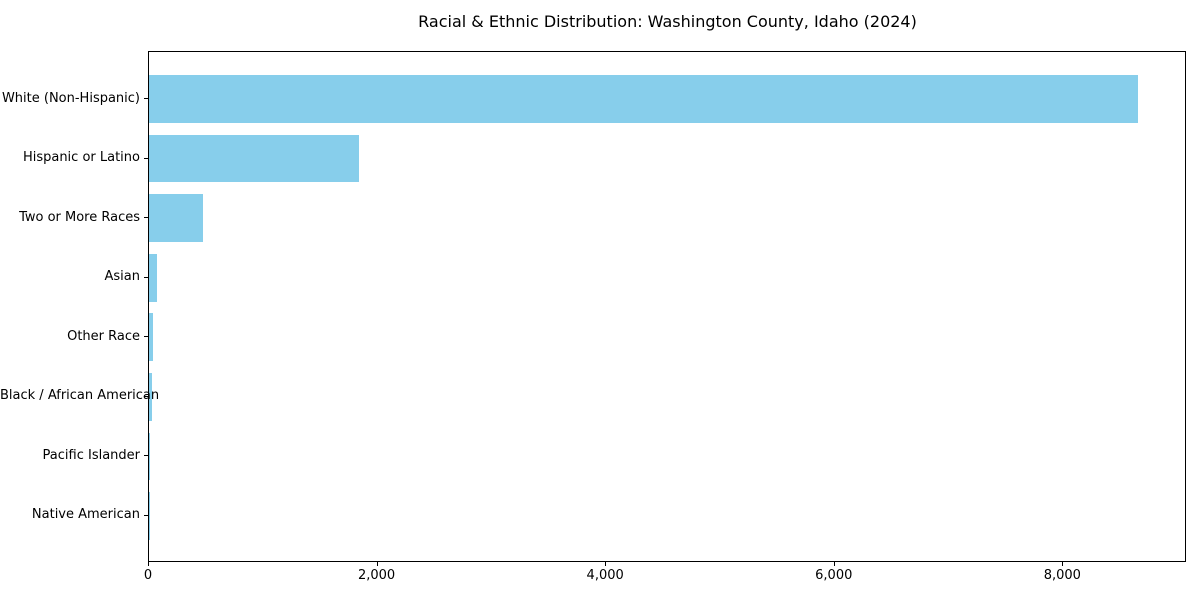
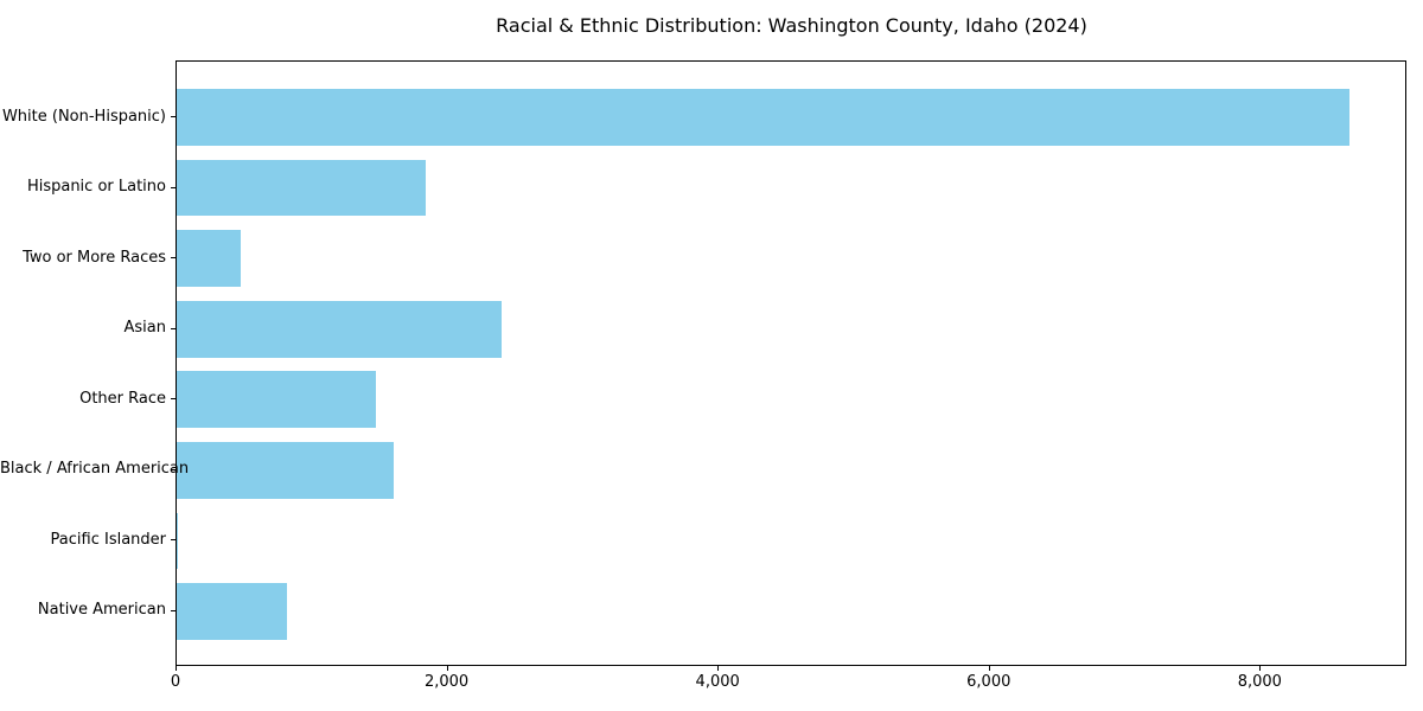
Asian: 70 -> 2400
Other Race: 40 -> 1470
Black / African American: 30 -> 1600
Native American: 10 -> 810
